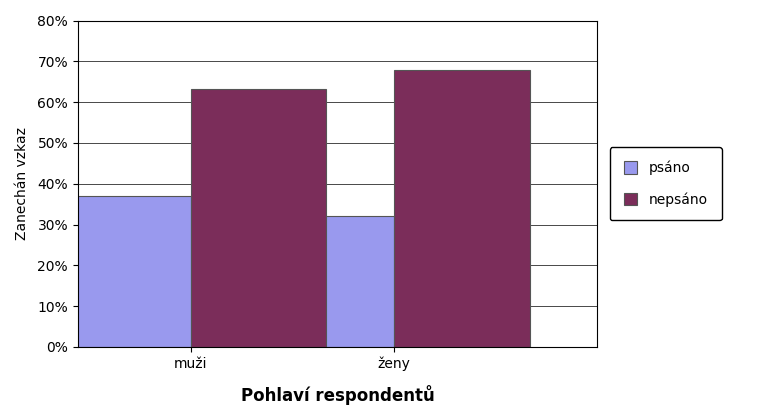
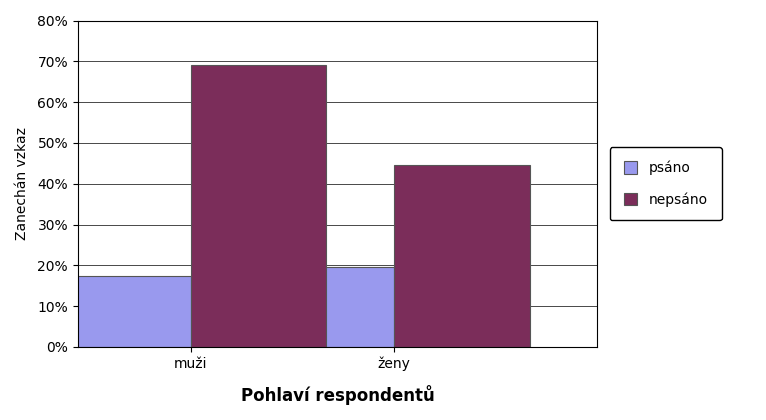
psáno/muži: 36.9% -> 17.5%
nepsáno/muži: 63.1% -> 69.0%
psáno/ženy: 32.1% -> 19.5%
nepsáno/ženy: 67.9% -> 44.5%
